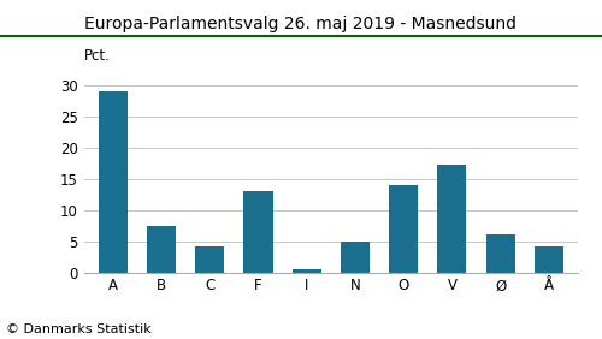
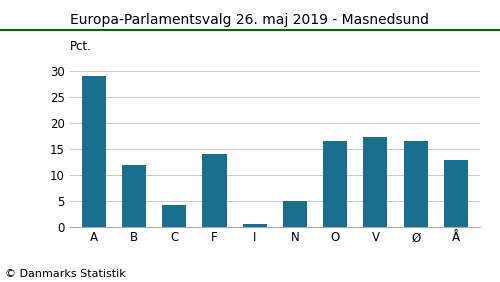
B: 7.5 -> 12.0
F: 13.0 -> 14.0
O: 14.0 -> 16.6
Ø: 6.1 -> 16.6
Å: 4.3 -> 12.8
